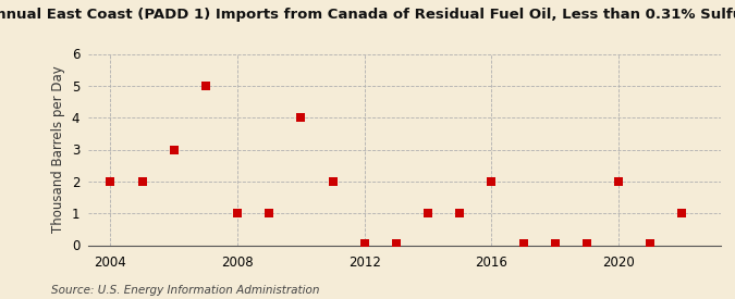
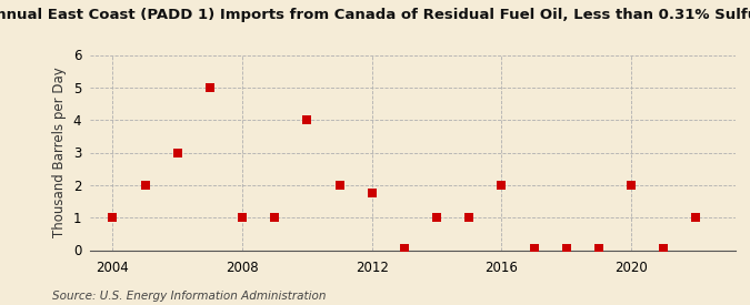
2004: 2.00 -> 1.00
2012: 0.05 -> 1.75
